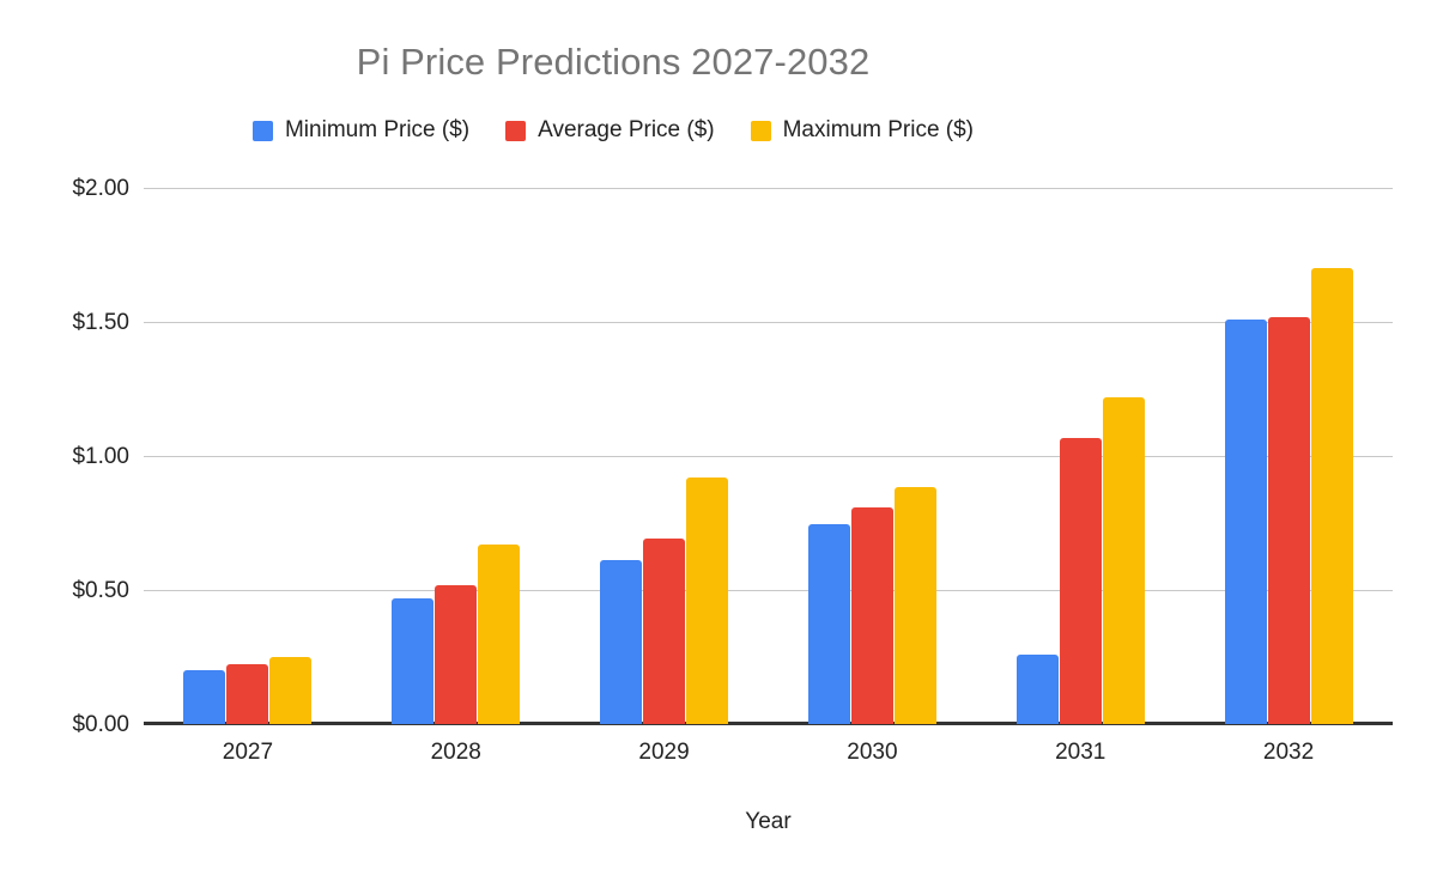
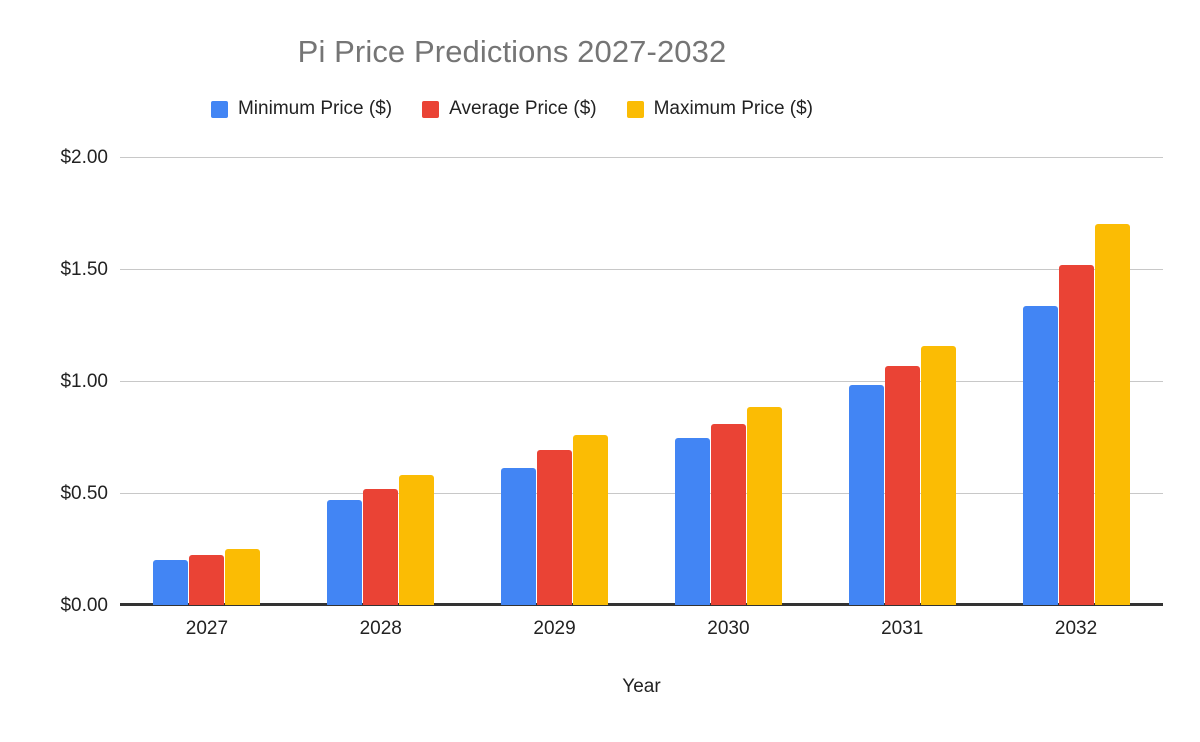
Maximum Price ($)/2028: $0.67 -> $0.58
Maximum Price ($)/2029: $0.92 -> $0.76
Minimum Price ($)/2031: $0.26 -> $0.98
Maximum Price ($)/2031: $1.22 -> $1.16
Minimum Price ($)/2032: $1.51 -> $1.33
